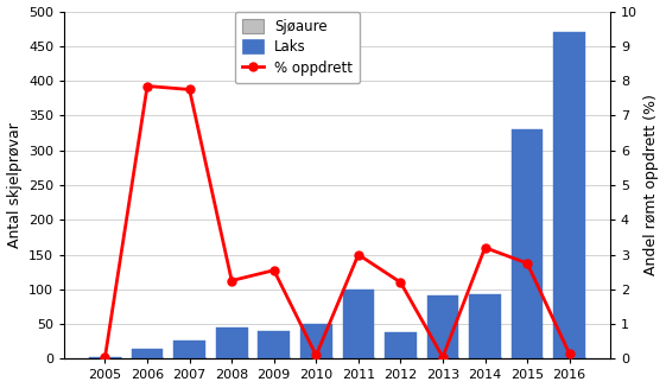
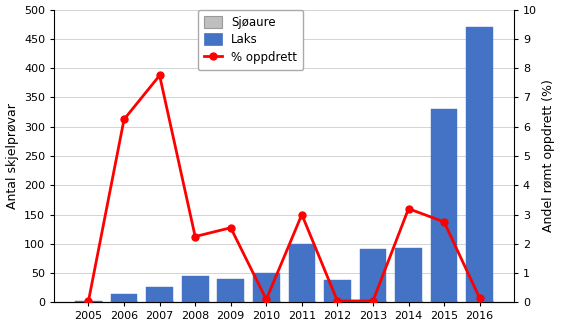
% oppdrett/2006: 7.85 -> 6.25
% oppdrett/2012: 2.20 -> 0.05
